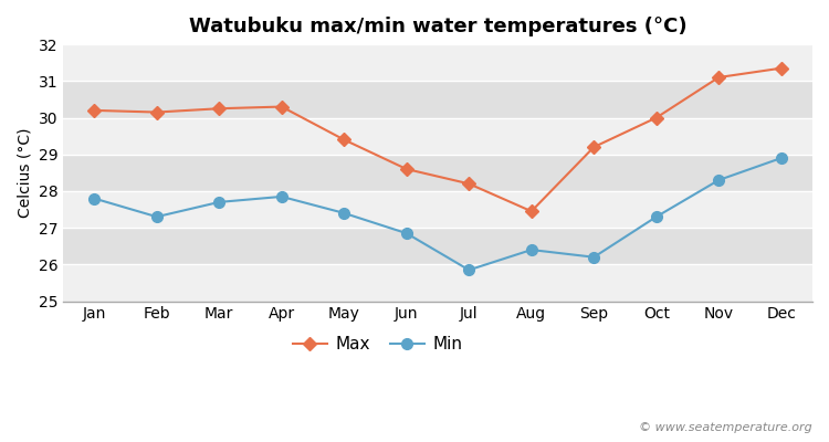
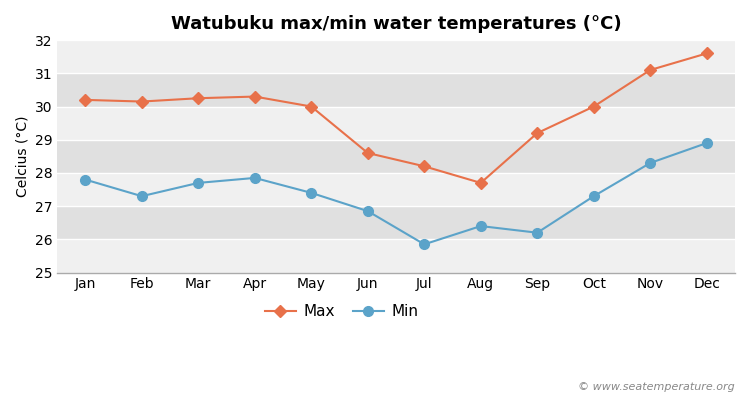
Max/May: 29.40 -> 30.00
Max/Aug: 27.45 -> 27.70
Max/Dec: 31.35 -> 31.60
